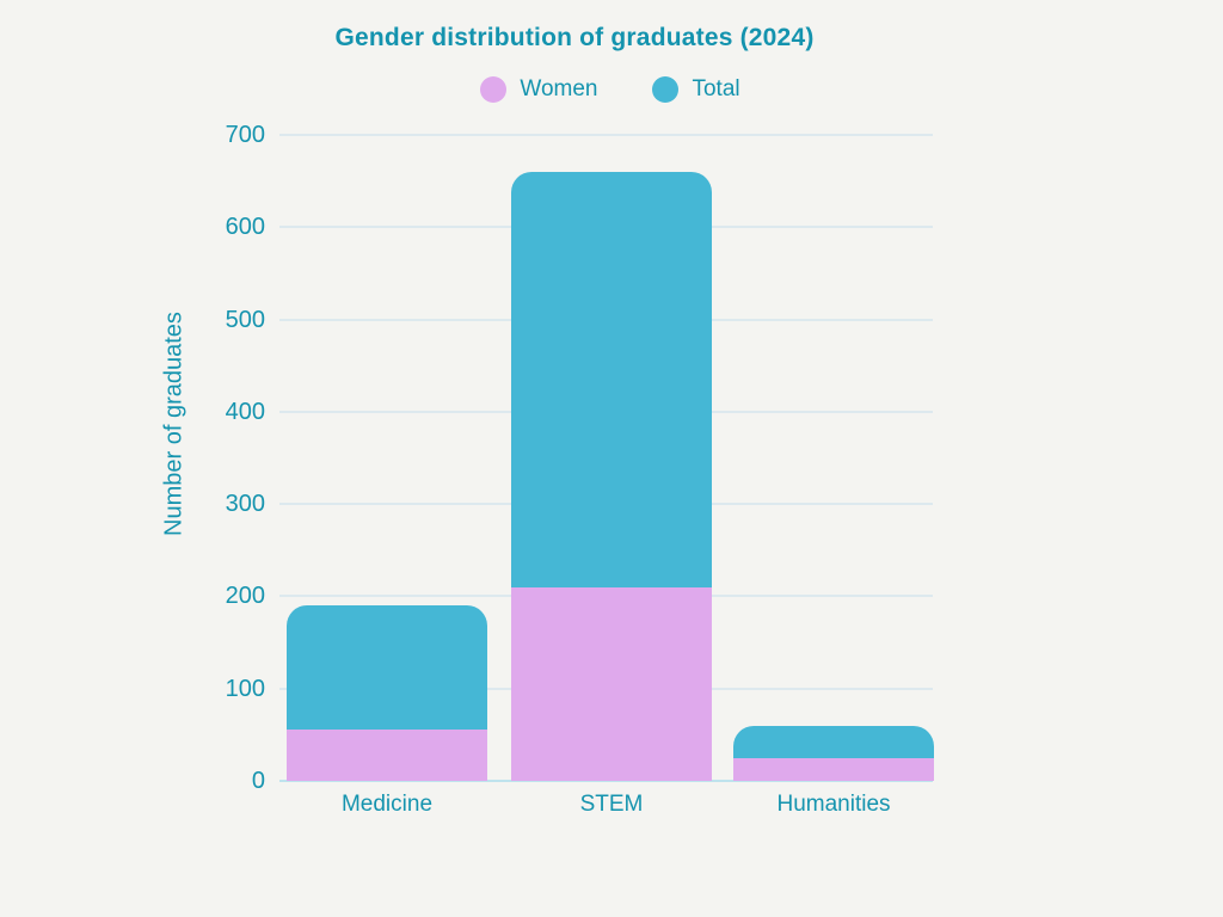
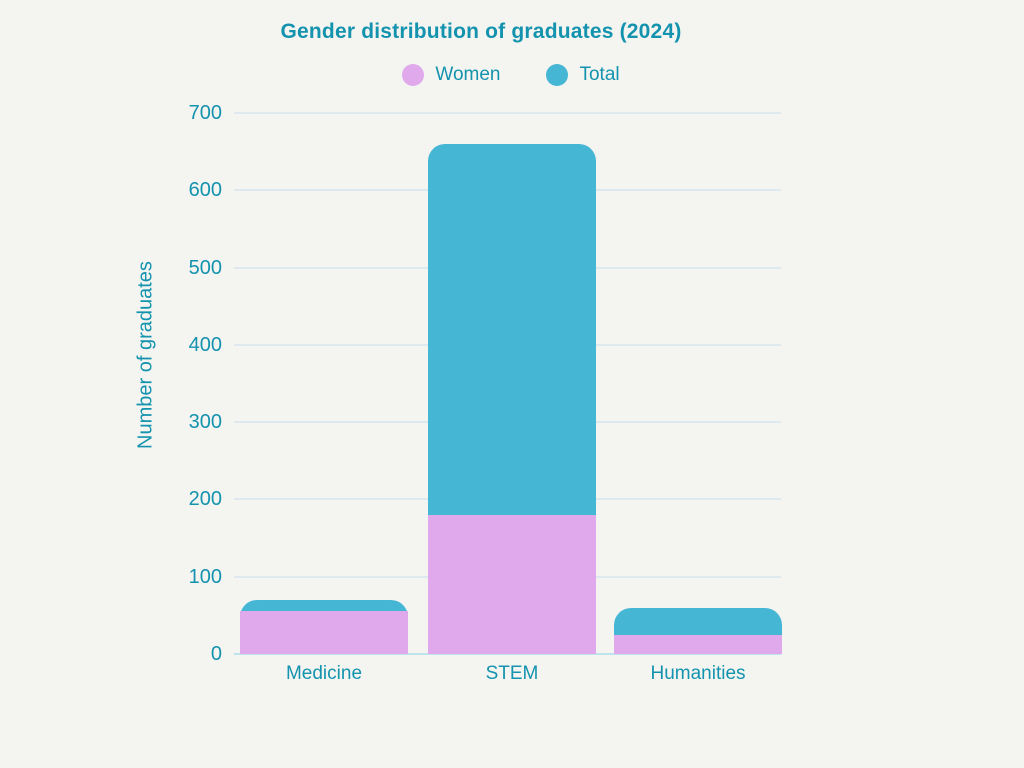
Total/Medicine: 190 -> 70
Women/STEM: 210 -> 180
